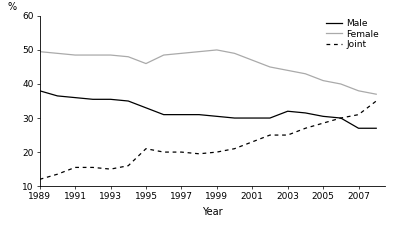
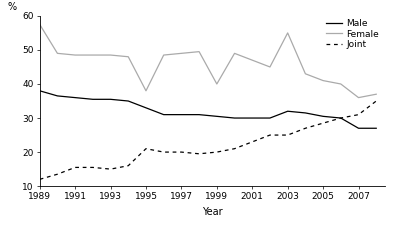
Female/1989: 49.5 -> 57.5
Female/1995: 46.0 -> 38.0
Female/1999: 50.0 -> 40.0
Female/2003: 44.0 -> 55.0
Female/2007: 38.0 -> 36.0
